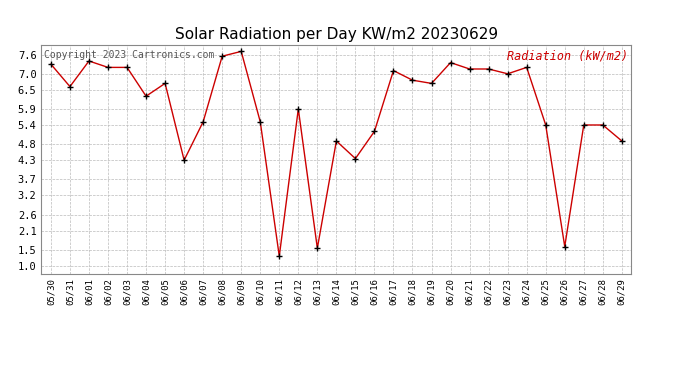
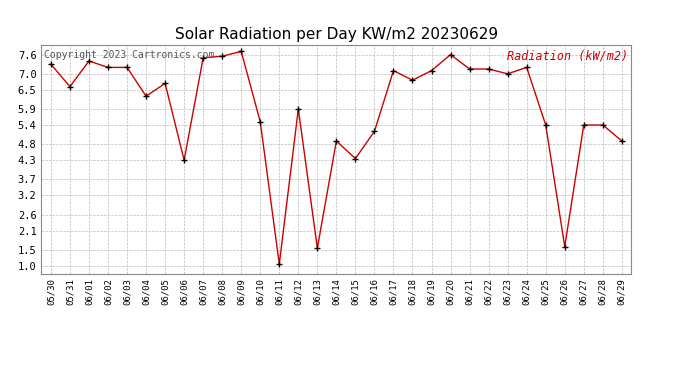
06/07: 5.50 -> 7.50
06/11: 1.30 -> 1.05
06/19: 6.70 -> 7.10
06/20: 7.35 -> 7.60
